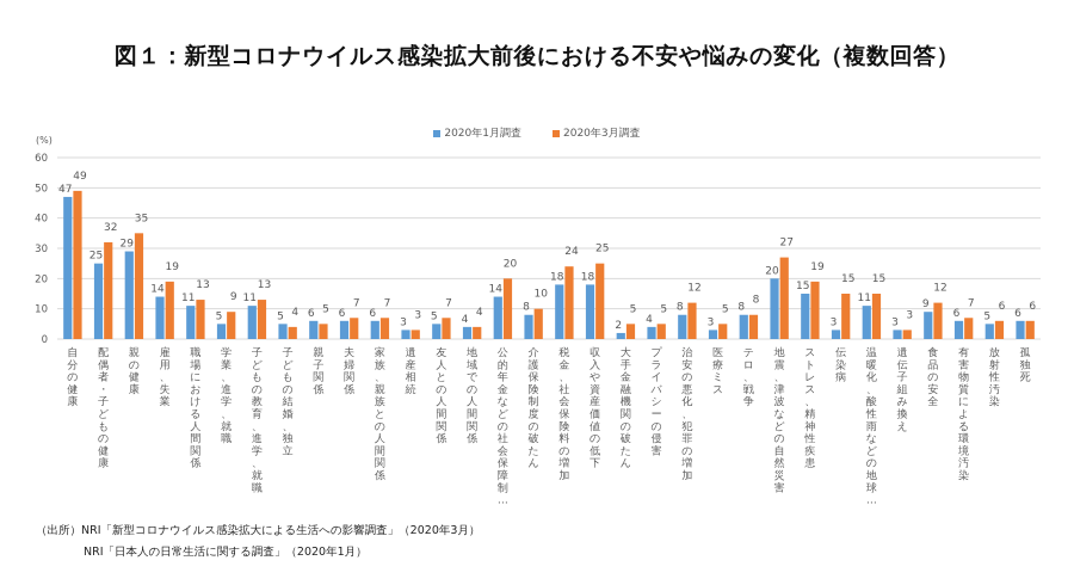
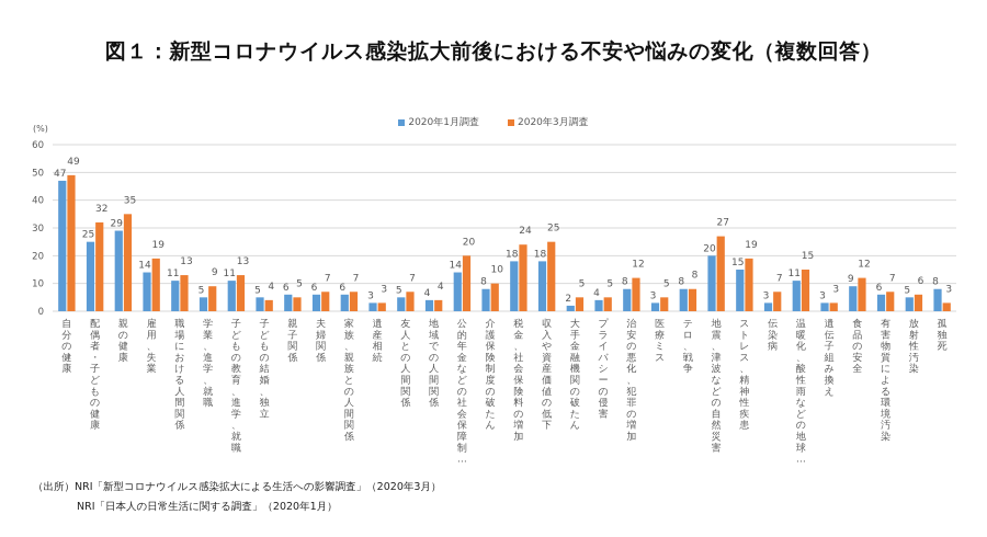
2020年3月調査/伝染病: 15 -> 7
2020年1月調査/孤独死: 6 -> 8
2020年3月調査/孤独死: 6 -> 3
